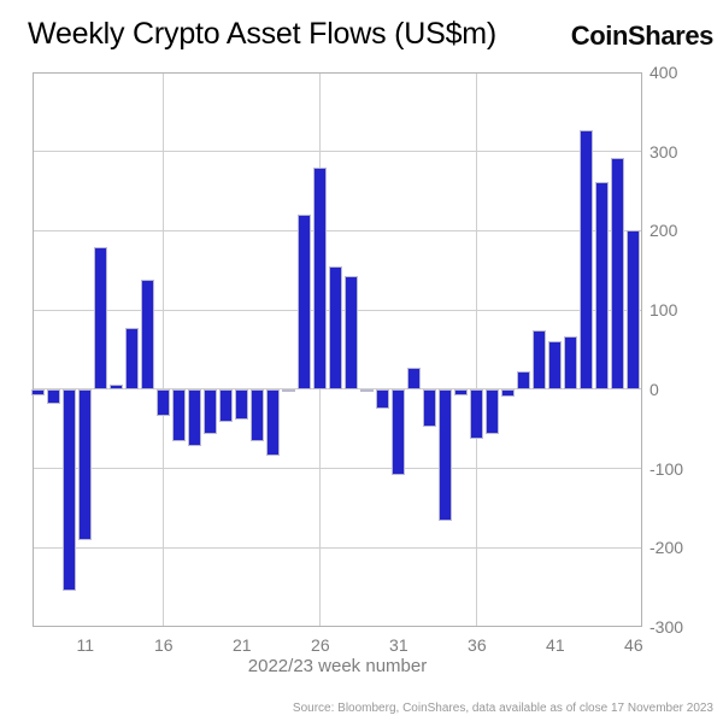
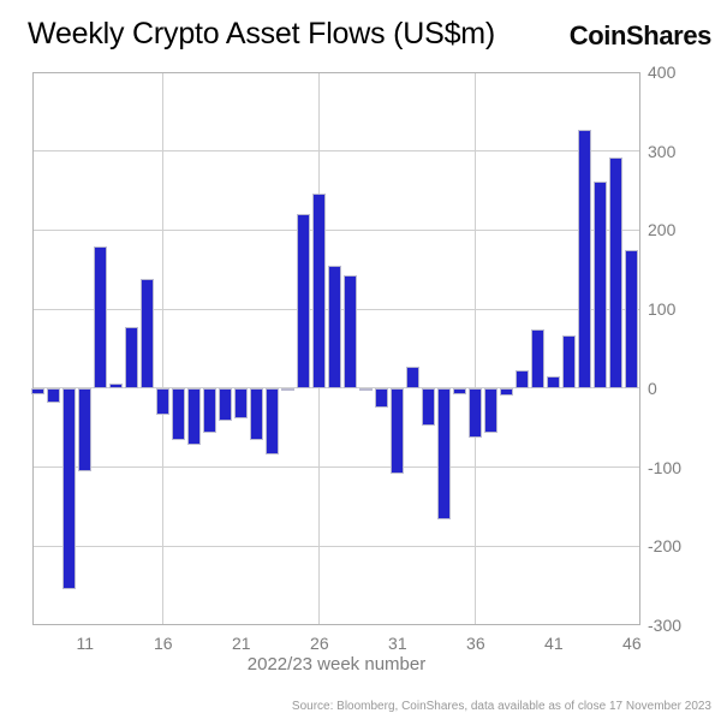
11: -190 -> -100
26: 280 -> 250
41: 60 -> 20
46: 200 -> 180
